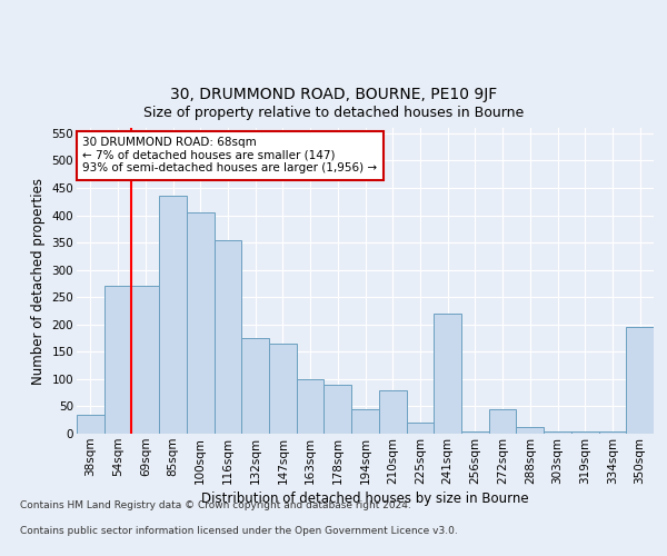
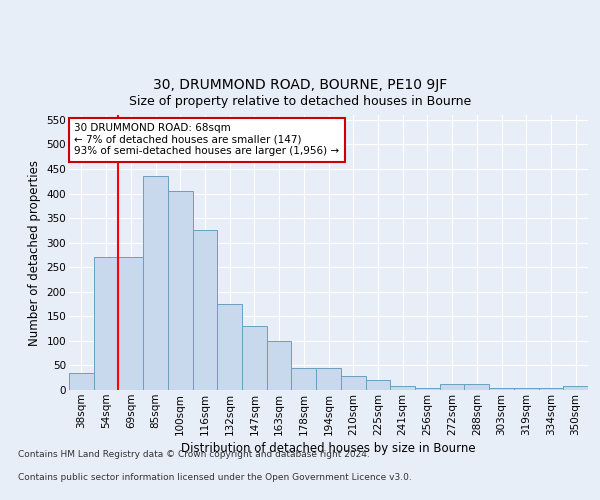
116sqm: 355 -> 325
147sqm: 165 -> 130
178sqm: 90 -> 45
210sqm: 80 -> 28
241sqm: 220 -> 8
272sqm: 45 -> 12
350sqm: 195 -> 8
